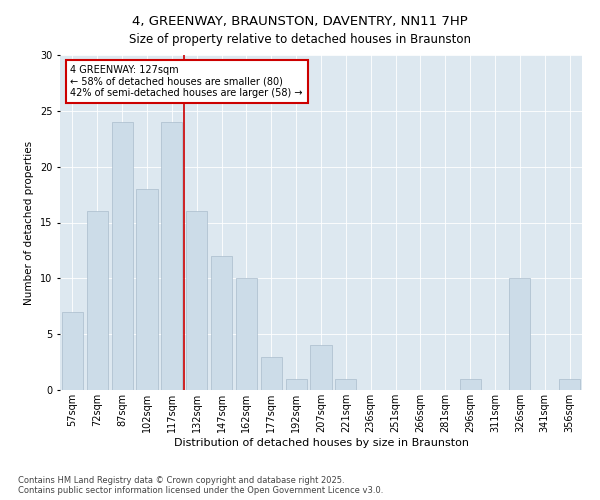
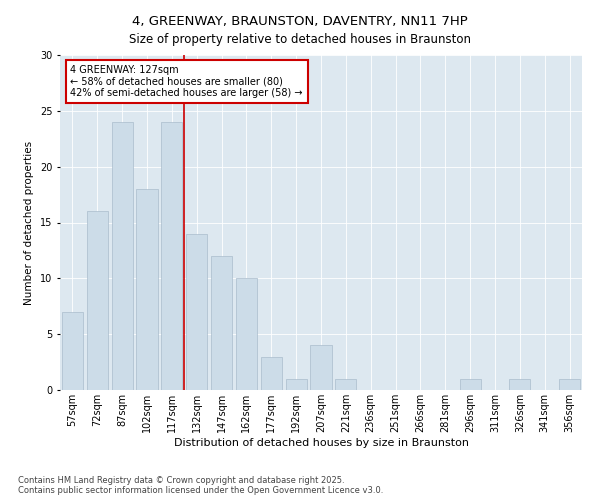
132sqm: 16 -> 14
326sqm: 10 -> 1
